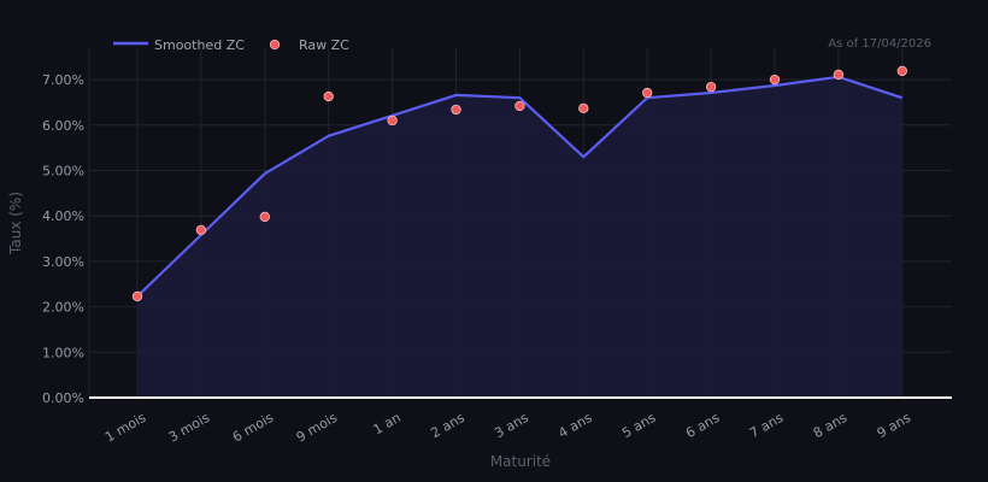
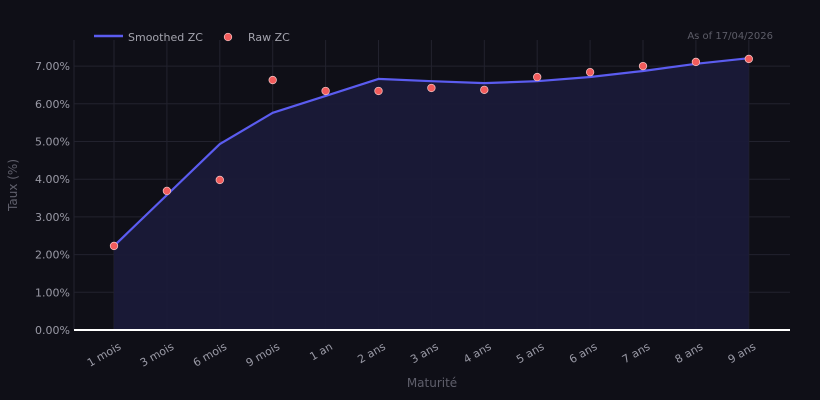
Raw ZC/1 an: 6.1% -> 6.3%
Smoothed ZC/4 ans: 5.3% -> 6.5%
Smoothed ZC/9 ans: 6.6% -> 7.2%
